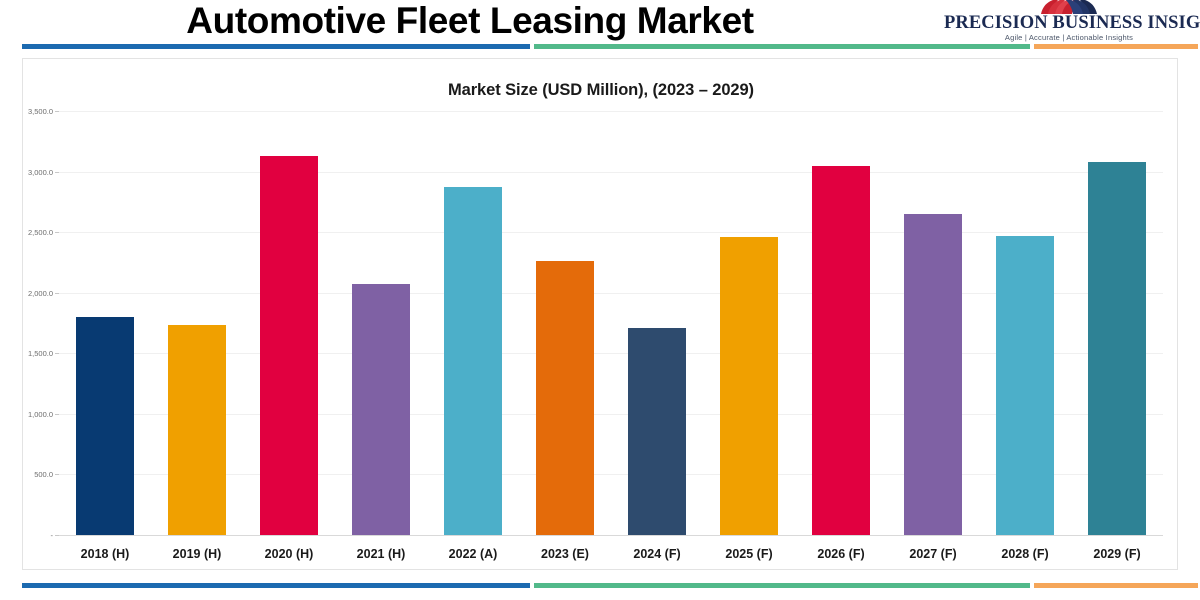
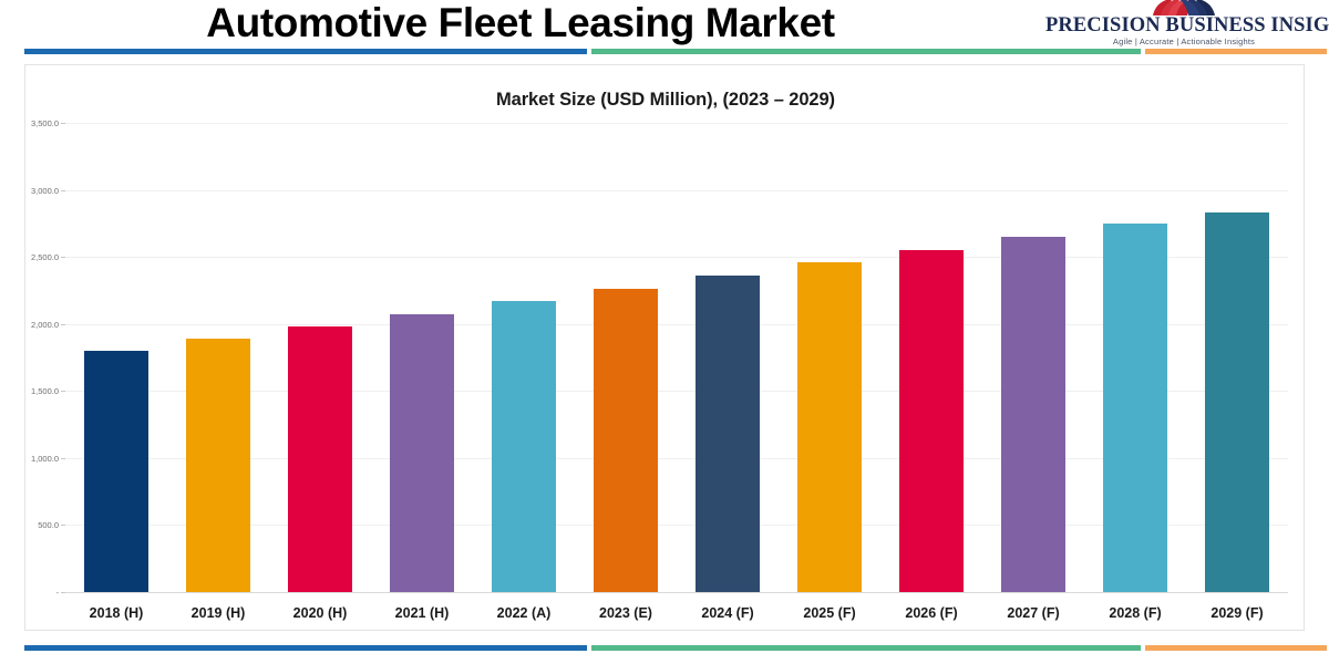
2019 (H): 1730 -> 1890
2020 (H): 3130 -> 1980
2022 (A): 2870 -> 2170
2024 (F): 1710 -> 2360
2026 (F): 3050 -> 2550
2028 (F): 2470 -> 2740
2029 (F): 3080 -> 2840
